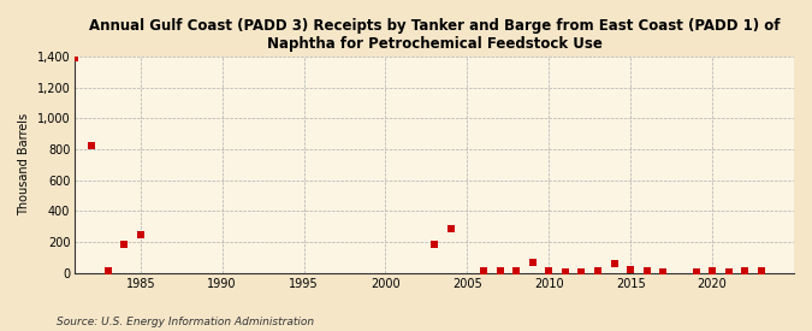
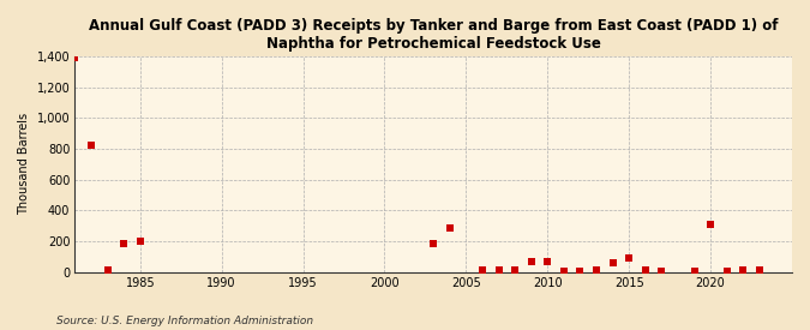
1985: 240 -> 200
2010: 10 -> 70
2015: 20 -> 90
2020: 10 -> 310
